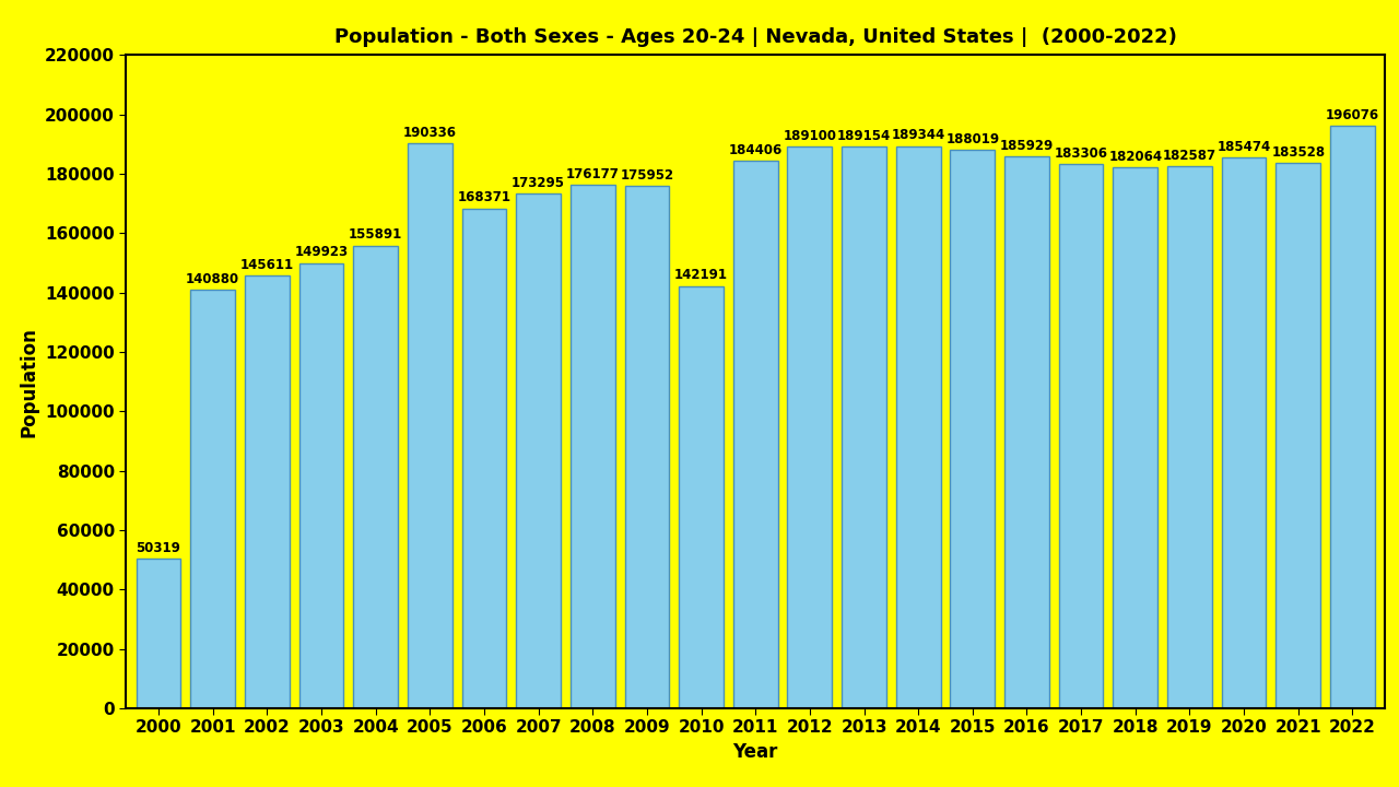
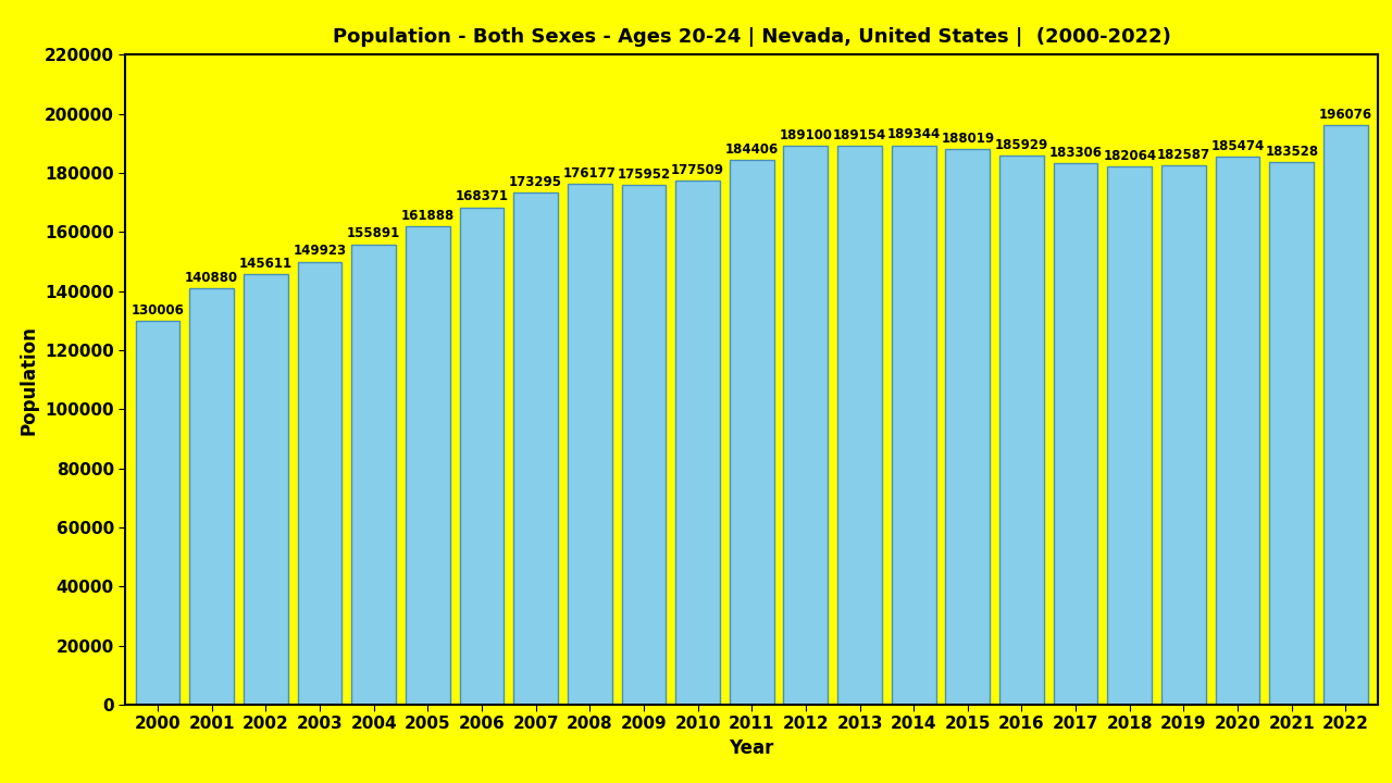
2000: 50319 -> 130006
2005: 190336 -> 161888
2010: 142191 -> 177509
